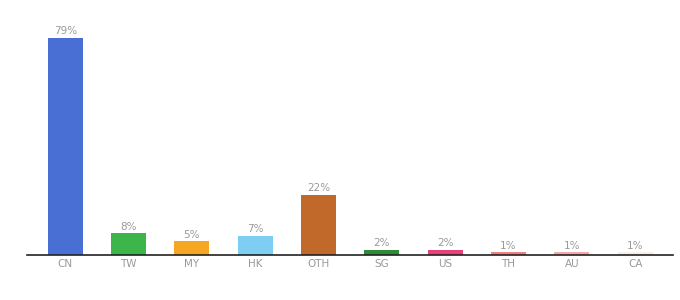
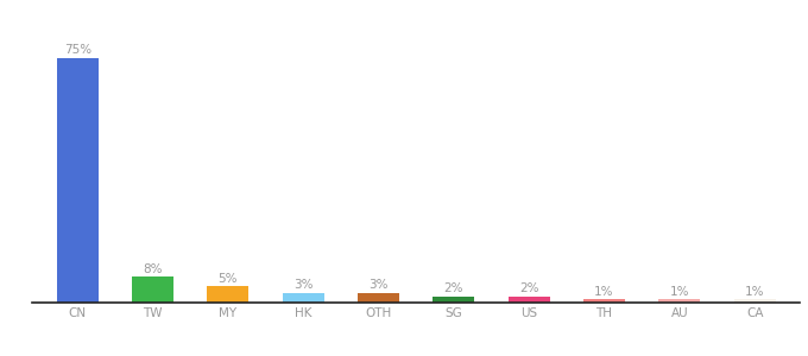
CN: 79% -> 75%
HK: 7% -> 3%
OTH: 22% -> 3%
